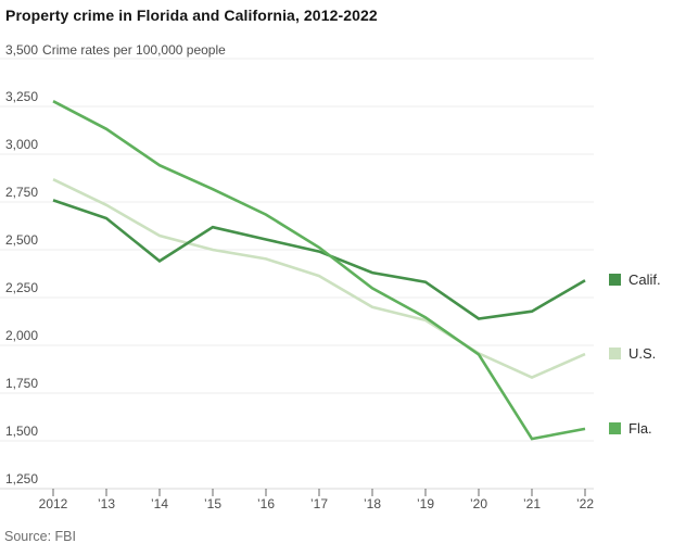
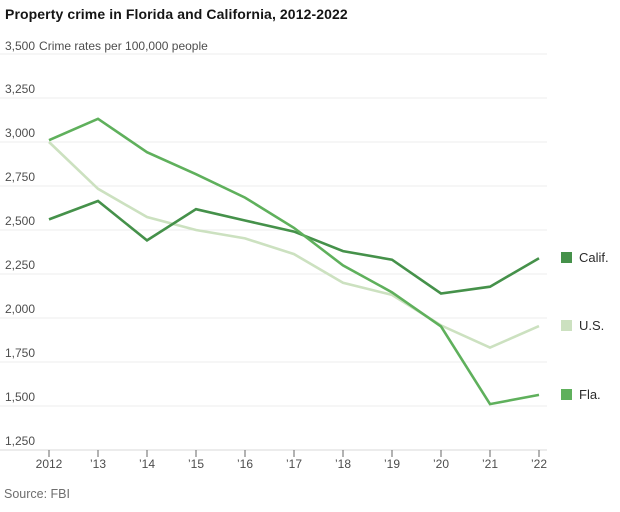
Calif./2012: 2760 -> 2560
U.S./2012: 2870 -> 3000
Fla./2012: 3280 -> 3010
